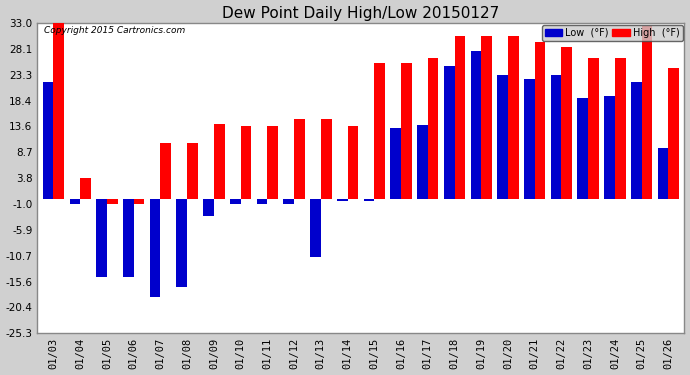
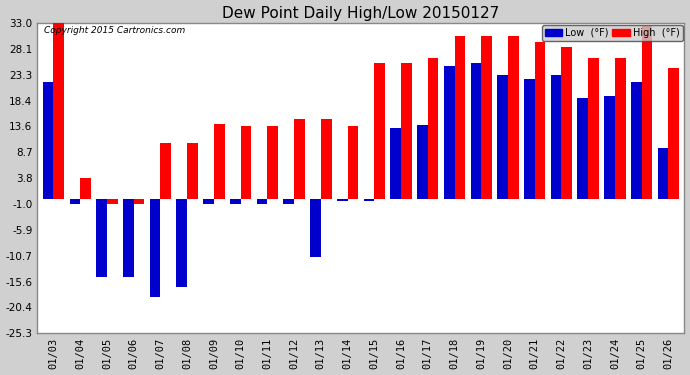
Low (°F)/01/09: -3.2 -> -1.0
Low (°F)/01/19: 27.8 -> 25.5
